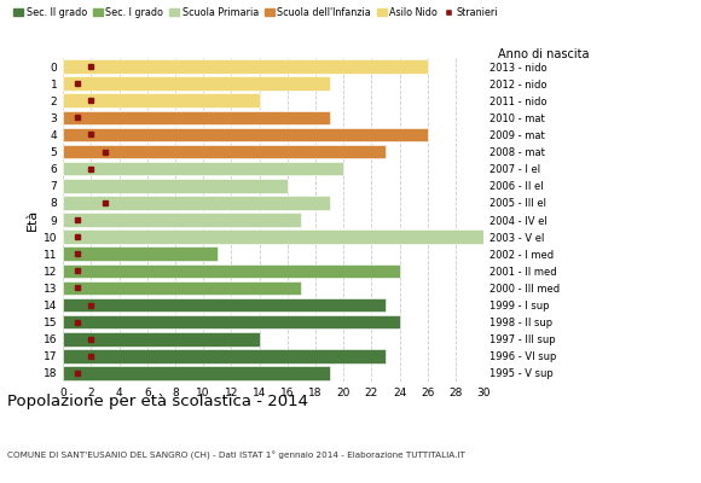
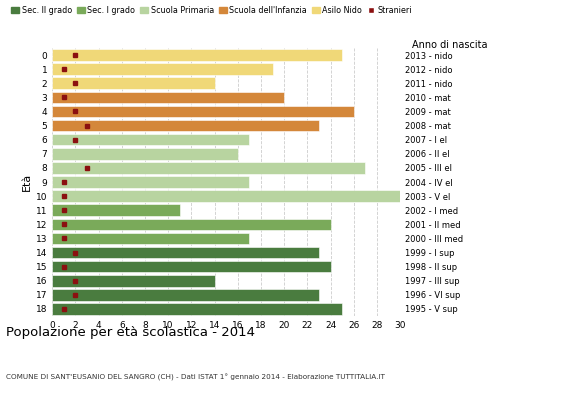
0: 26 -> 25
3: 19 -> 20
6: 20 -> 17
8: 19 -> 27
18: 19 -> 25
